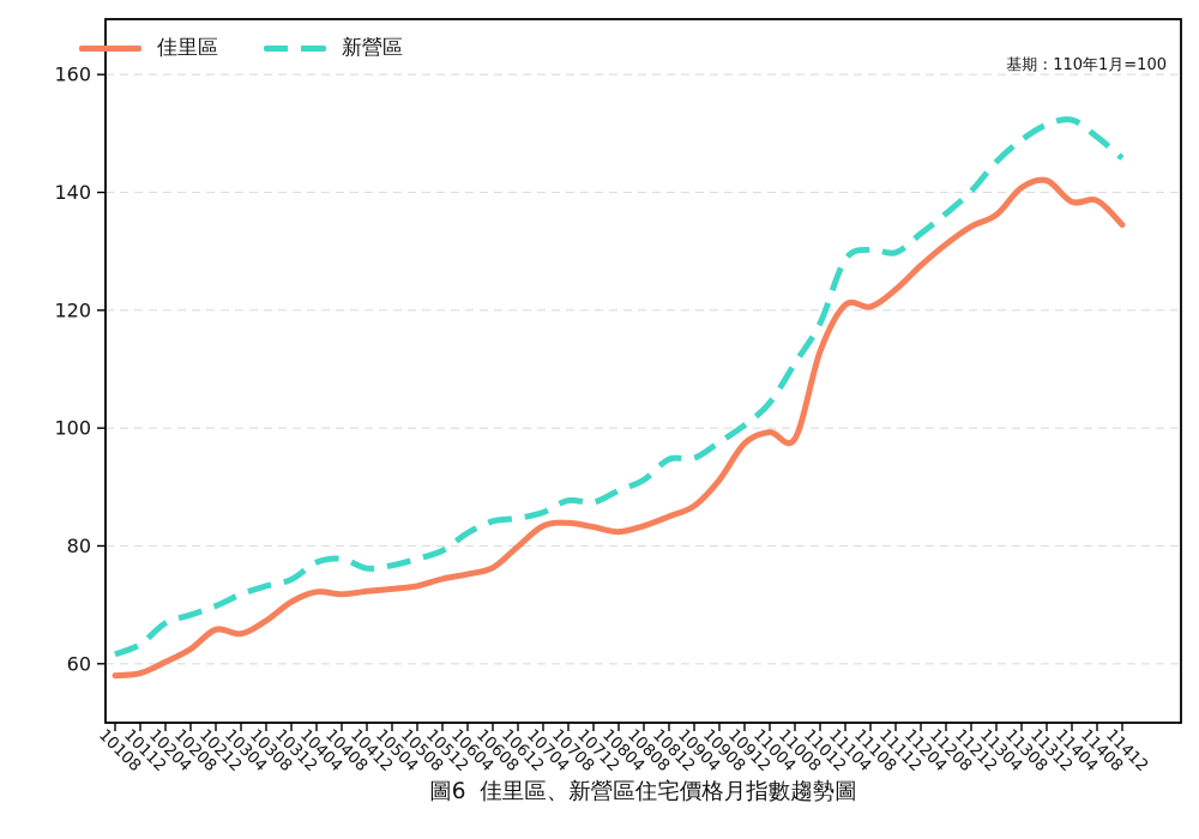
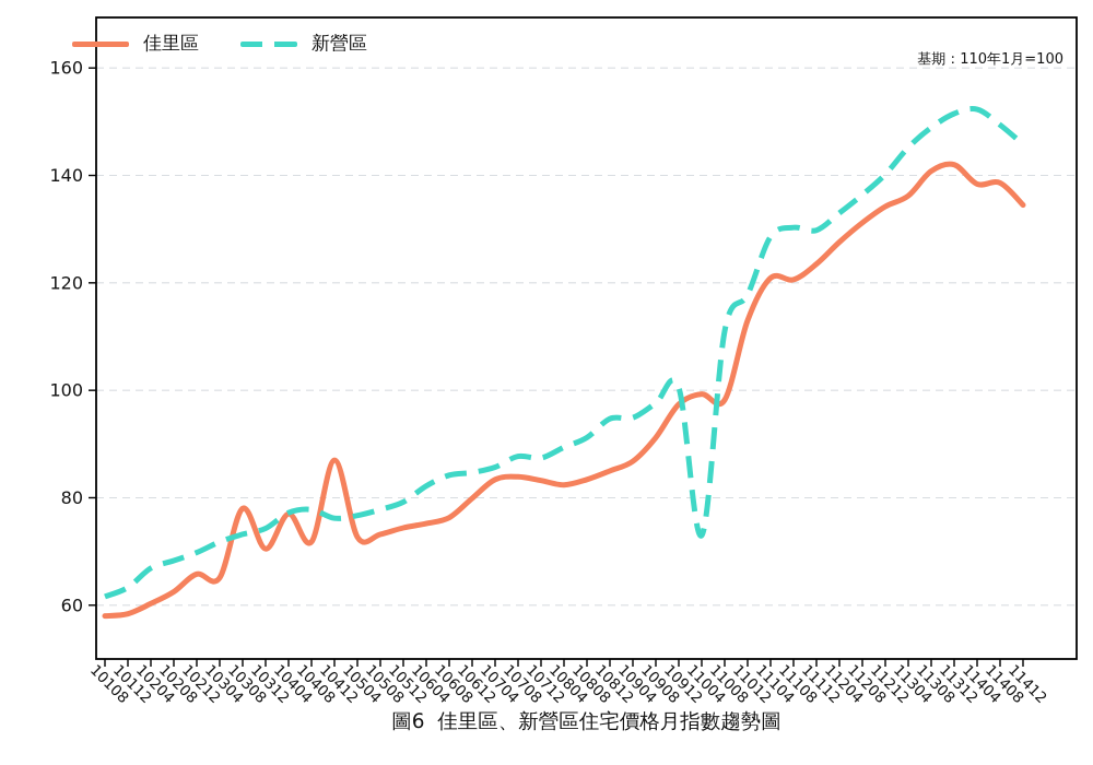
佳里區/10308: 67 -> 78
佳里區/10404: 72 -> 77
佳里區/10412: 72 -> 87
新營區/11004: 104 -> 73
